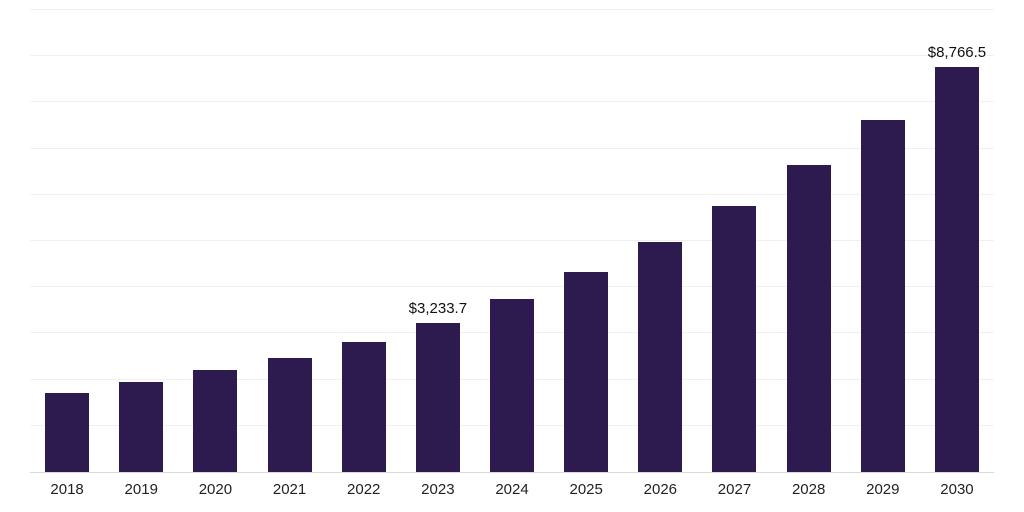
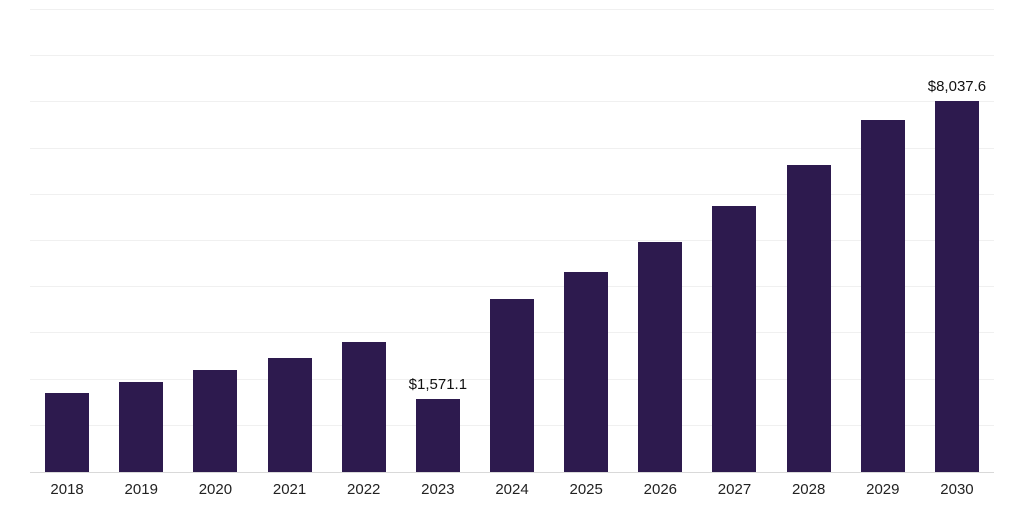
2023: $3,233.7 -> $1,571.1
2030: $8,766.5 -> $8,037.6
